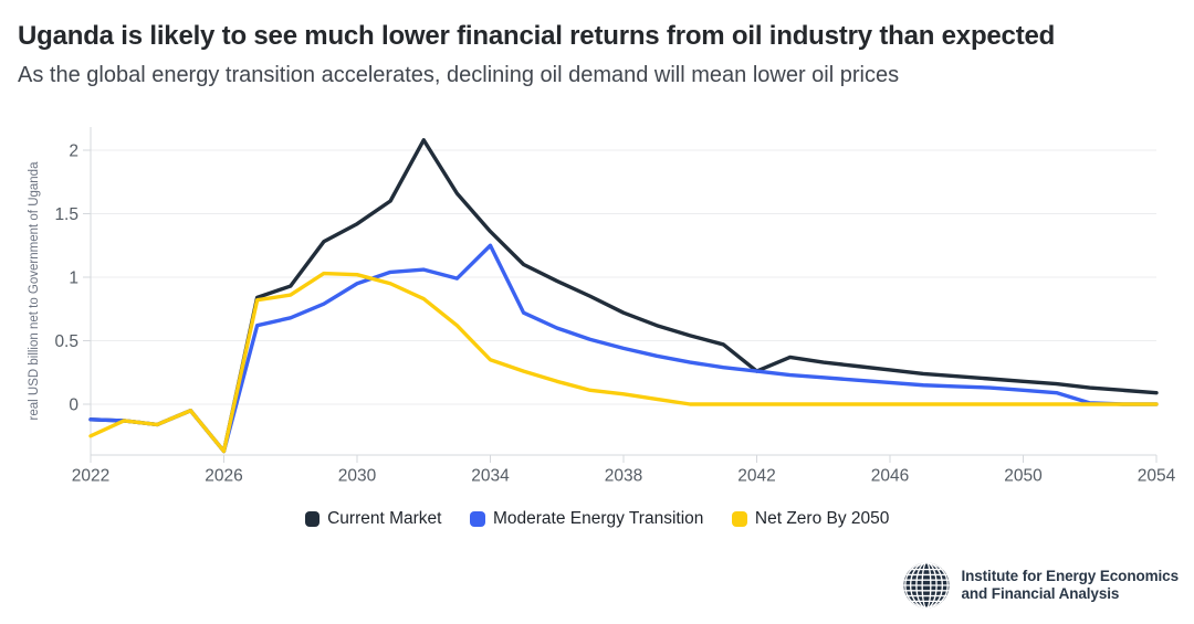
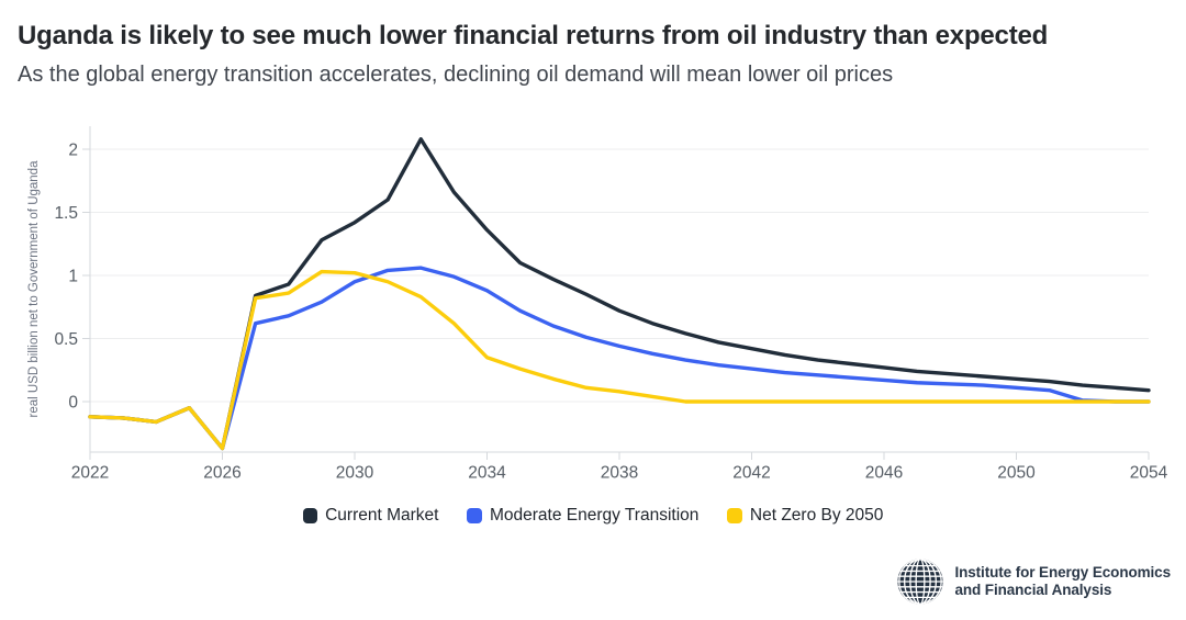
Net Zero By 2050/2022: -0.25 -> -0.12
Moderate Energy Transition/2034: 1.25 -> 0.88
Current Market/2042: 0.26 -> 0.42
